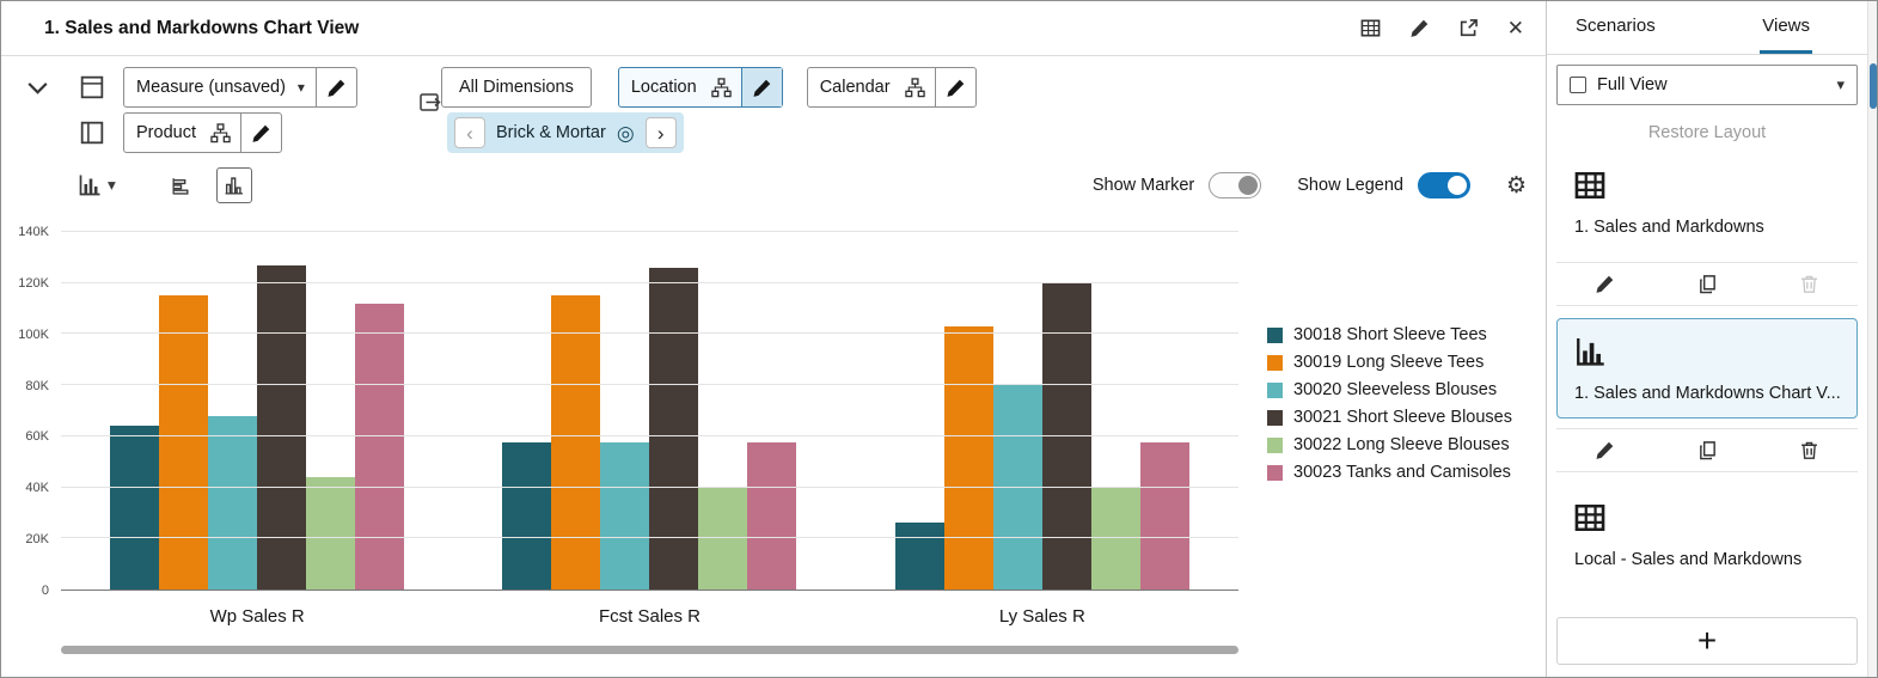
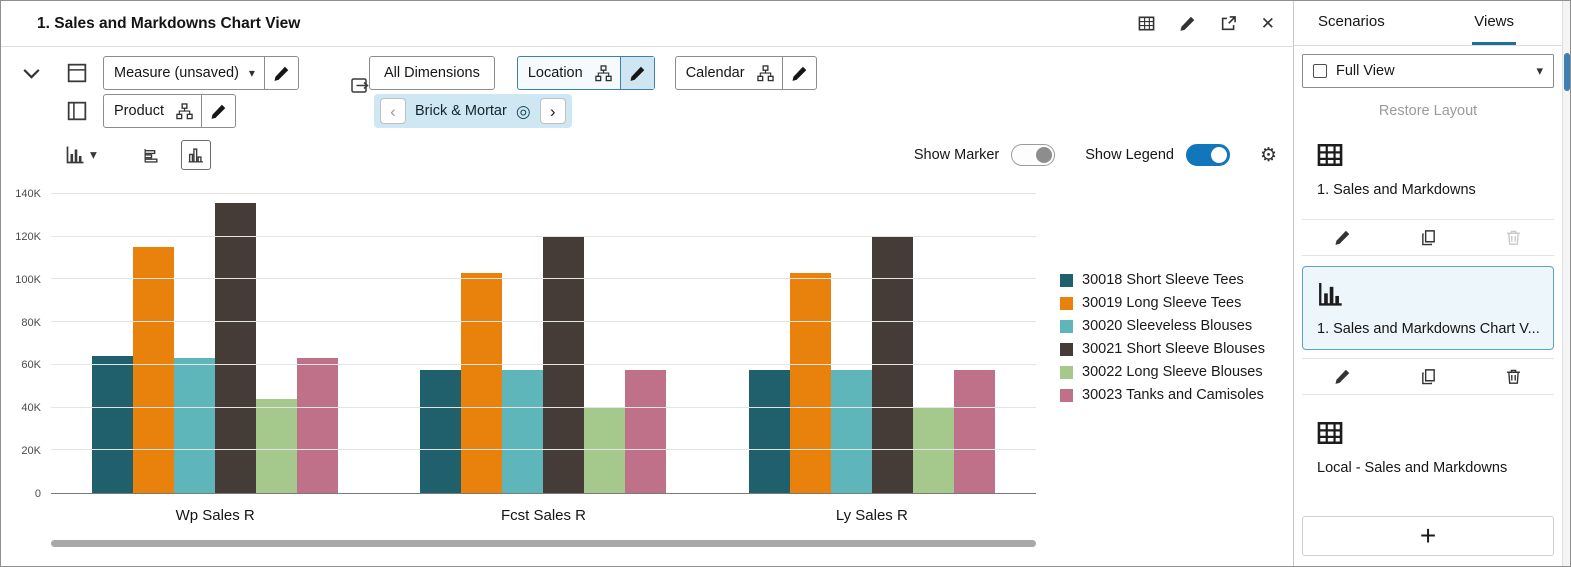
30020 Sleeveless Blouses/Wp Sales R: 68K -> 63K
30021 Short Sleeve Blouses/Wp Sales R: 127K -> 136K
30023 Tanks and Camisoles/Wp Sales R: 112K -> 63K
30019 Long Sleeve Tees/Fcst Sales R: 115K -> 103K
30021 Short Sleeve Blouses/Fcst Sales R: 126K -> 120K
30018 Short Sleeve Tees/Ly Sales R: 26K -> 58K
30020 Sleeveless Blouses/Ly Sales R: 80K -> 58K
